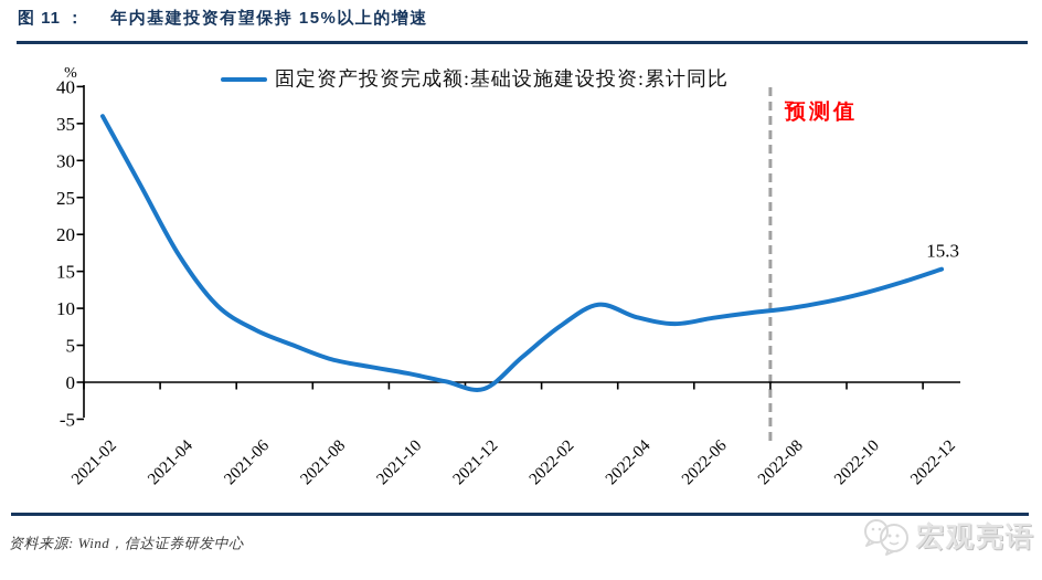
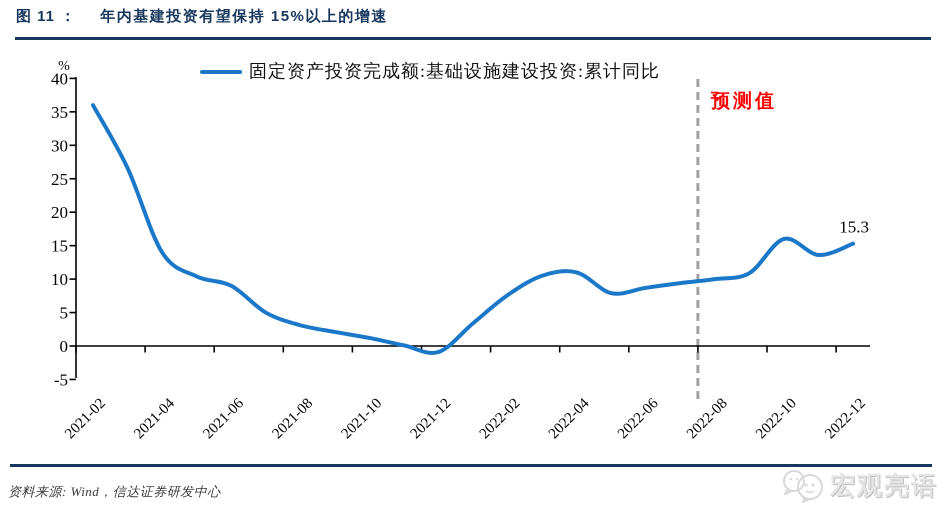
2021-04: 17 -> 14
2021-06: 7 -> 9
2022-04: 9 -> 11
2022-10: 12 -> 16
